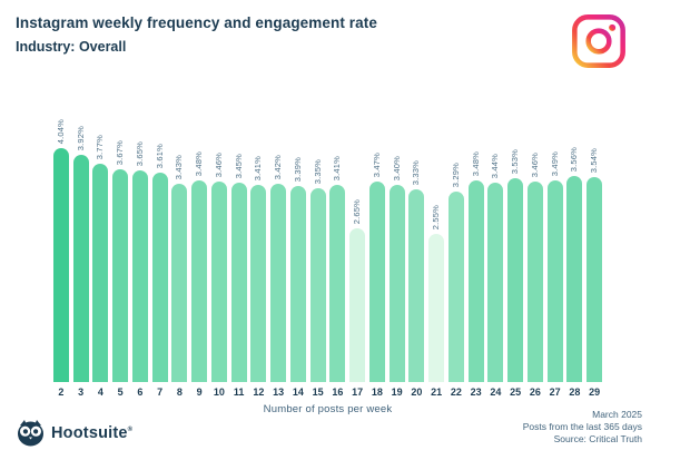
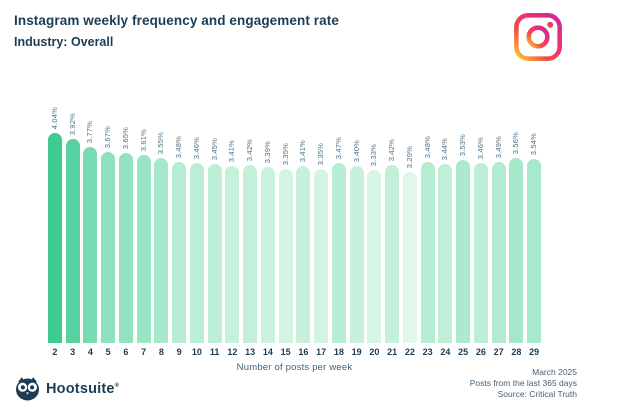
8: 3.43% -> 3.55%
17: 2.65% -> 3.35%
21: 2.55% -> 3.42%
